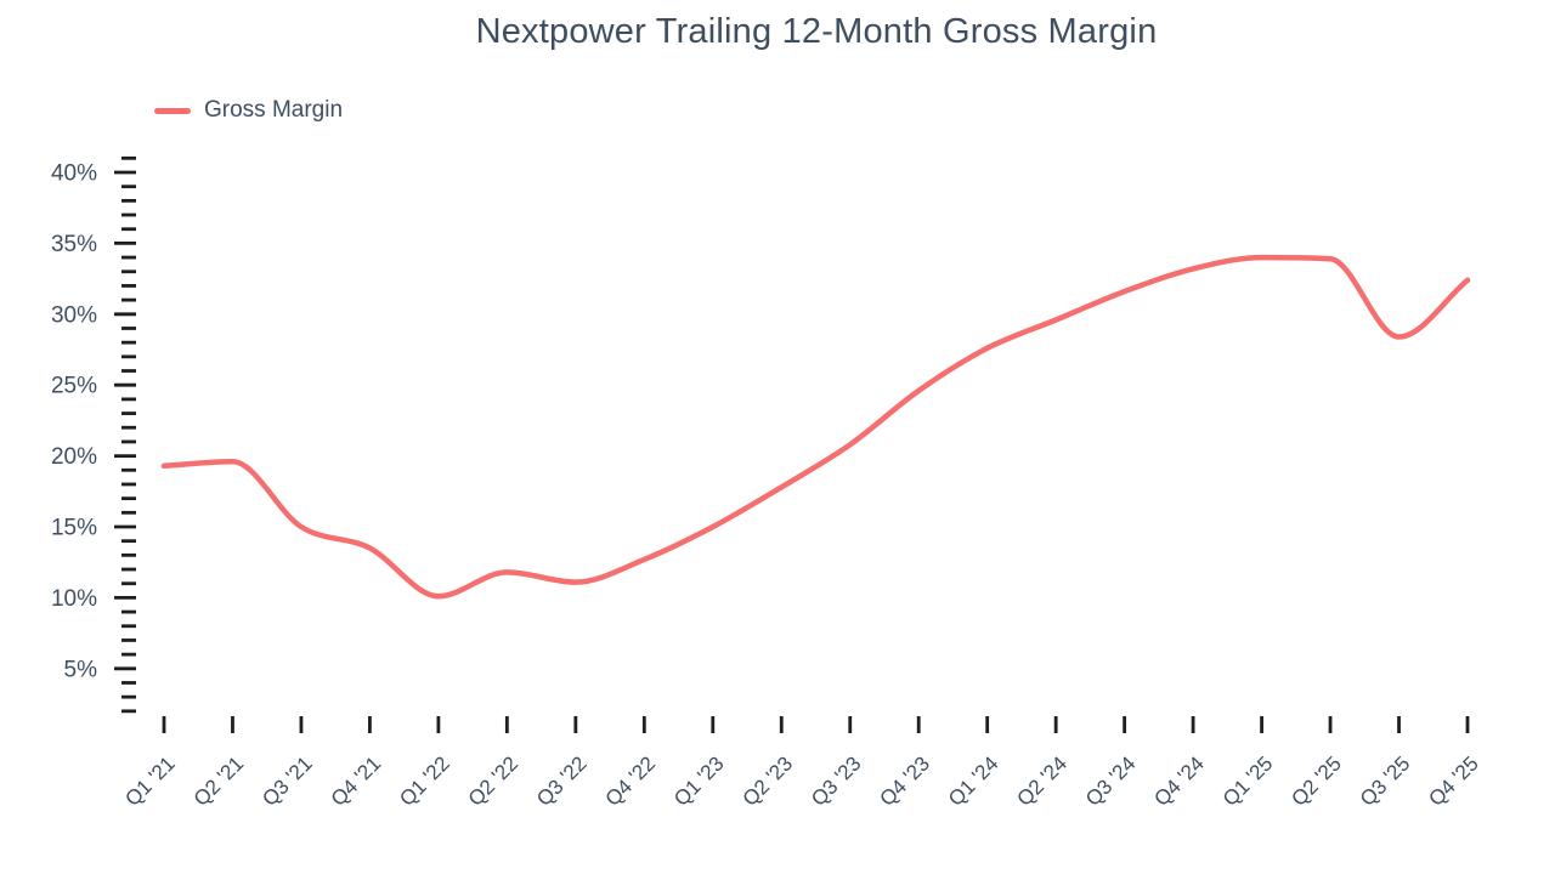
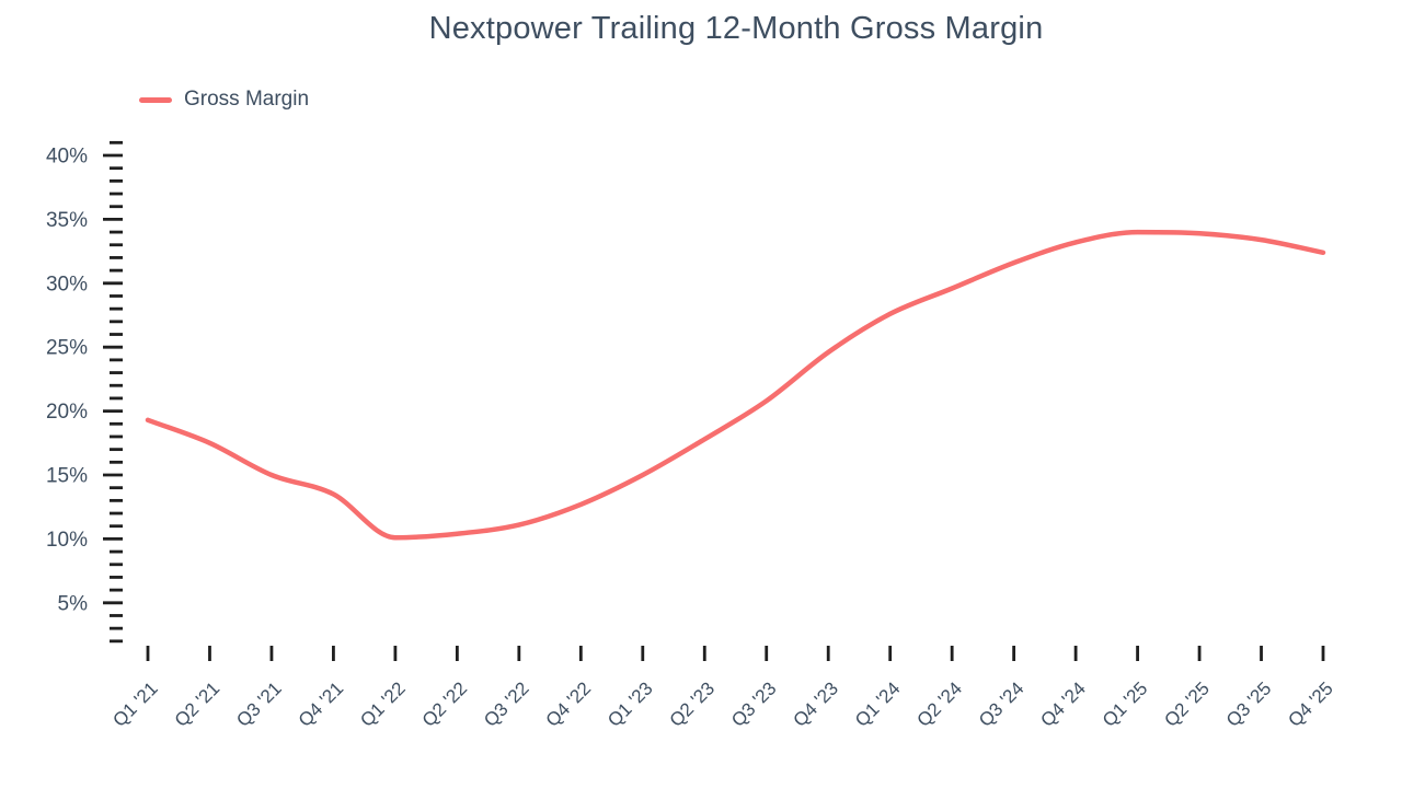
Q2 '21: 19.6% -> 17.5%
Q2 '22: 11.8% -> 10.4%
Q3 '25: 28.4% -> 33.4%
